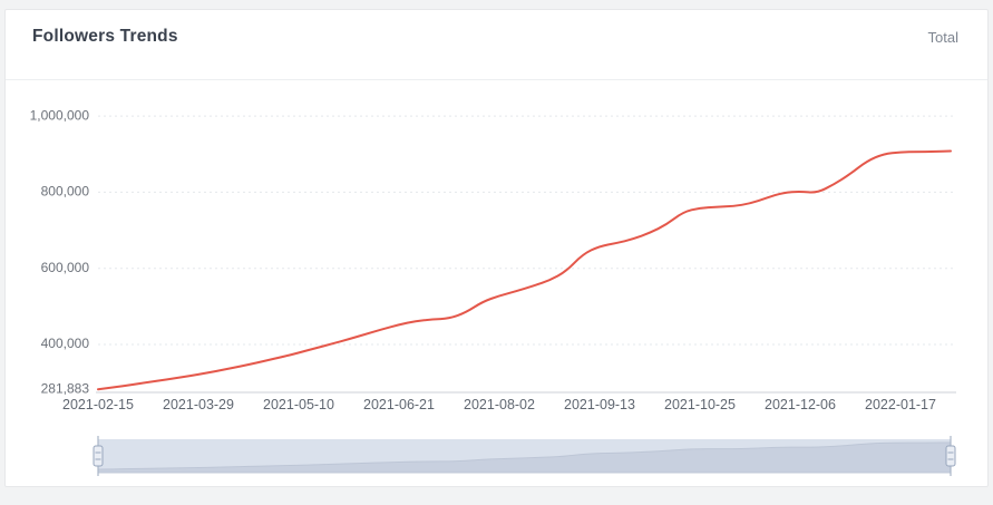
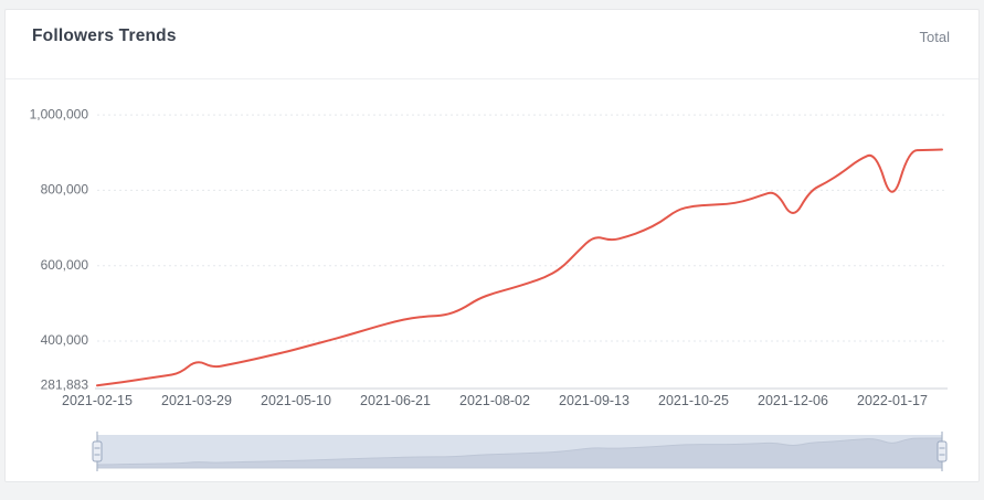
2021-03-29: 320000 -> 350000
2021-09-13: 660000 -> 680000
2021-12-06: 800000 -> 720000
2022-01-17: 900000 -> 760000
